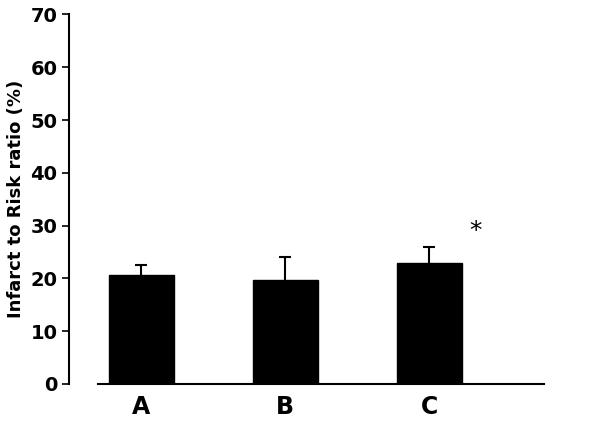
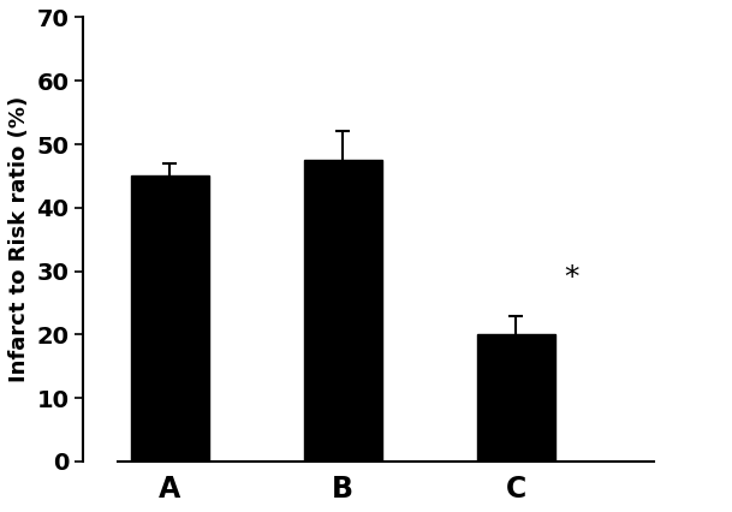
A: 20.6 -> 45.0
B: 19.6 -> 47.5
C: 23.0 -> 20.0
